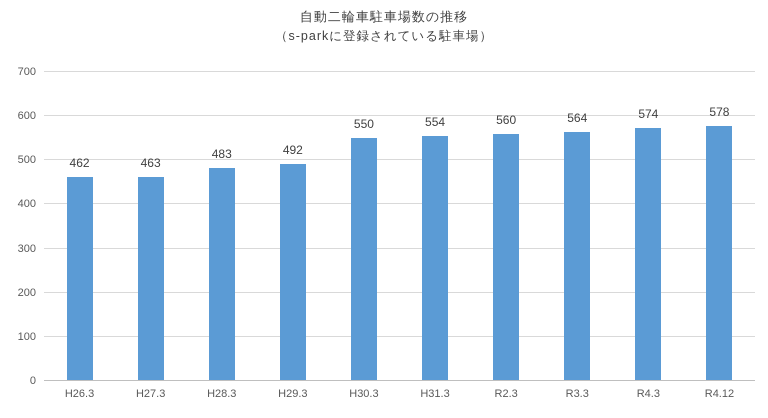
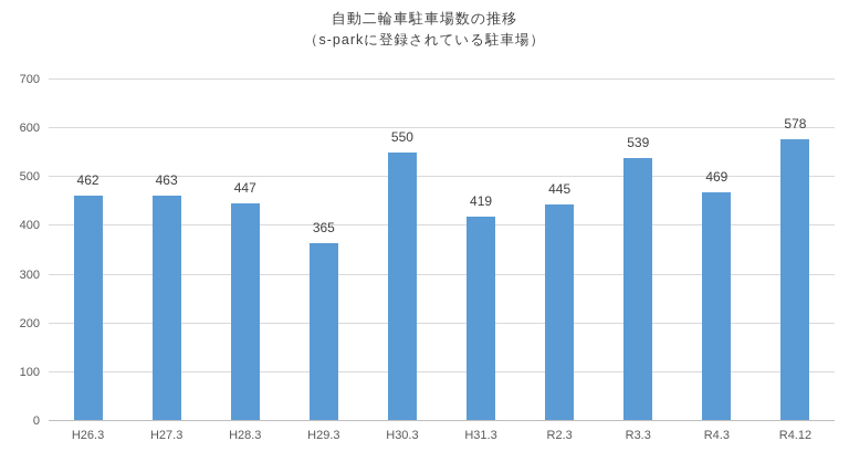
H28.3: 483 -> 447
H29.3: 492 -> 365
H31.3: 554 -> 419
R2.3: 560 -> 445
R3.3: 564 -> 539
R4.3: 574 -> 469
